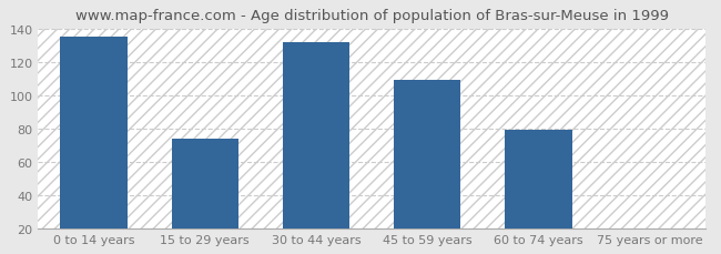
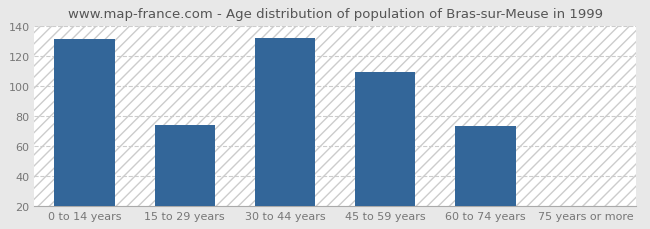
0 to 14 years: 135 -> 131
60 to 74 years: 79 -> 73
